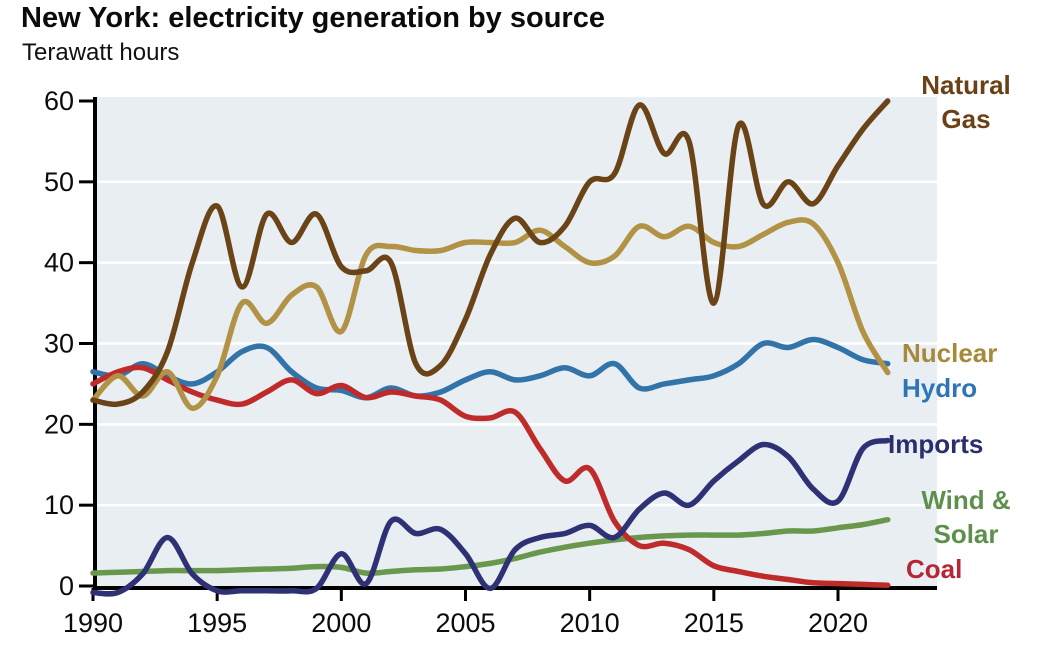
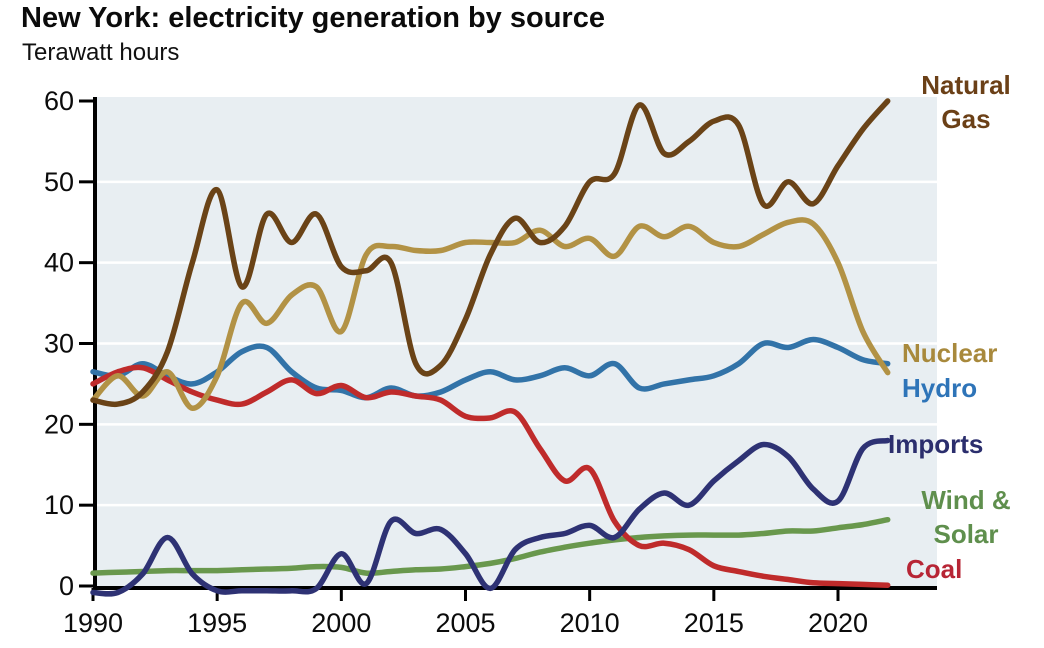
Natural Gas/1995: 47 -> 49
Nuclear/2010: 40 -> 43
Natural Gas/2015: 35 -> 58
